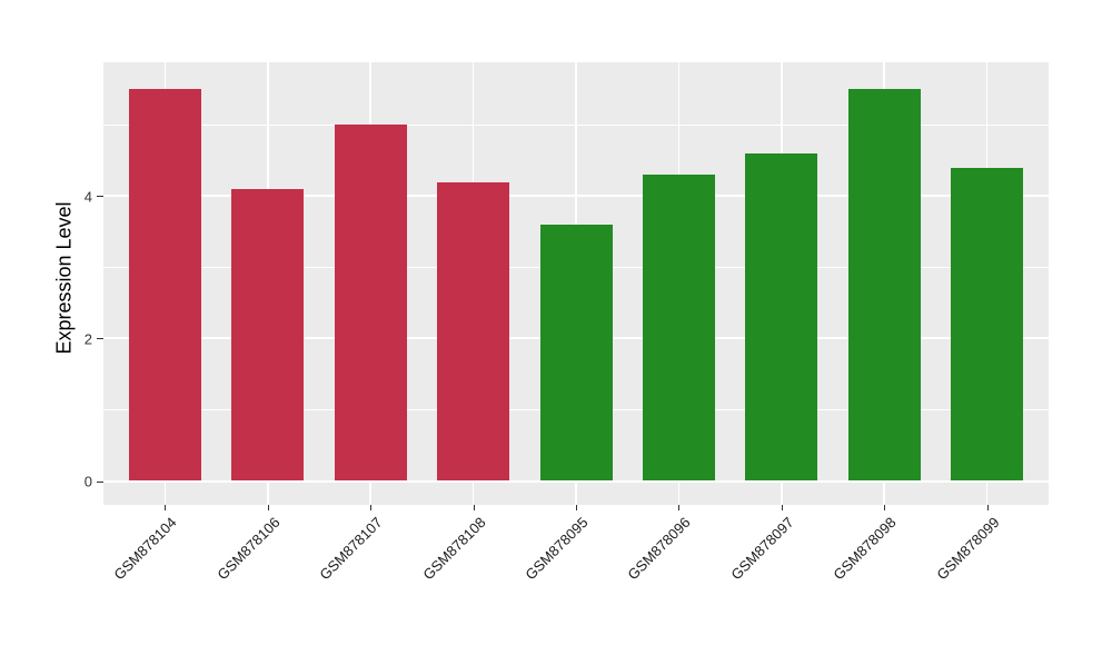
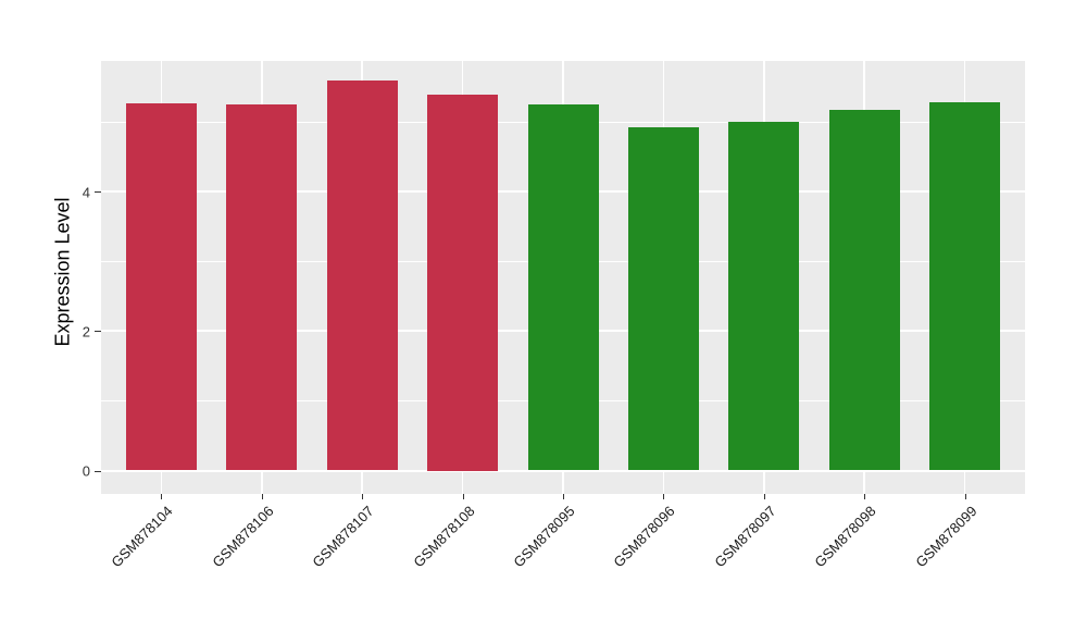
GSM878104: 5.5 -> 5.3
GSM878106: 4.1 -> 5.2
GSM878107: 5.0 -> 5.6
GSM878108: 4.2 -> 5.4
GSM878095: 3.6 -> 5.3
GSM878096: 4.3 -> 4.9
GSM878097: 4.6 -> 5.0
GSM878098: 5.5 -> 5.2
GSM878099: 4.4 -> 5.3
